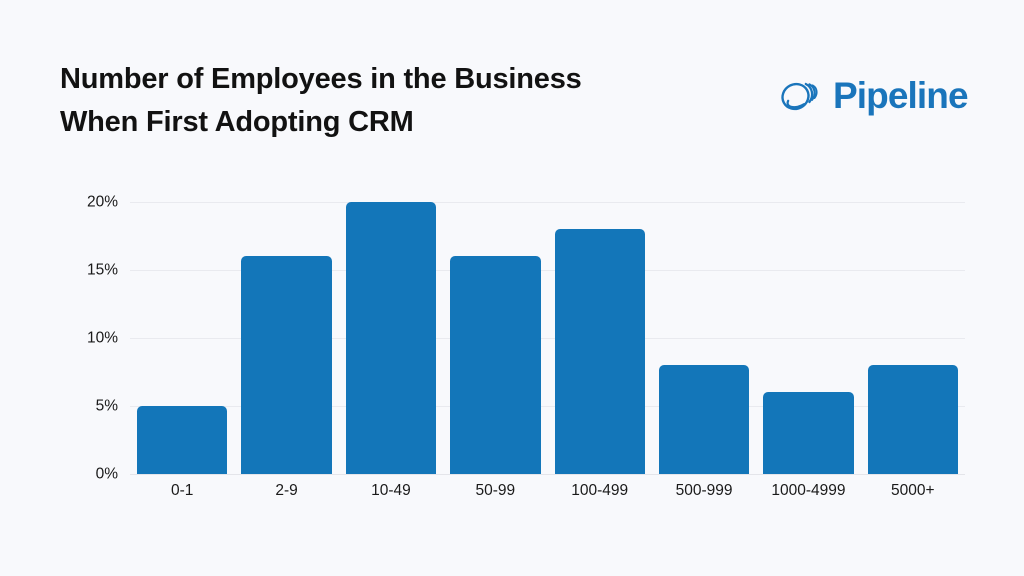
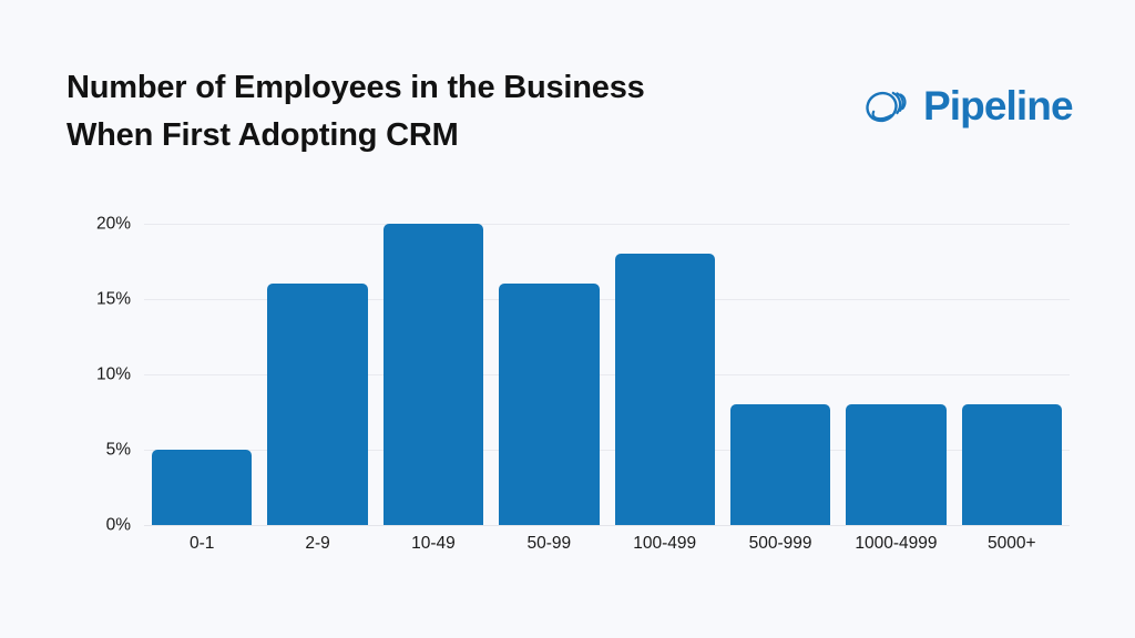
1000-4999: 6% -> 8%
